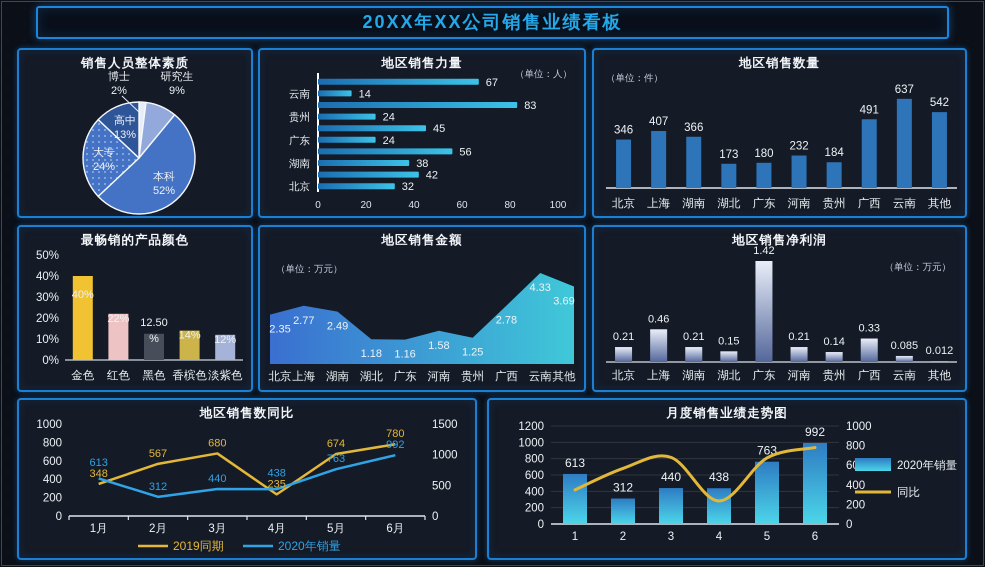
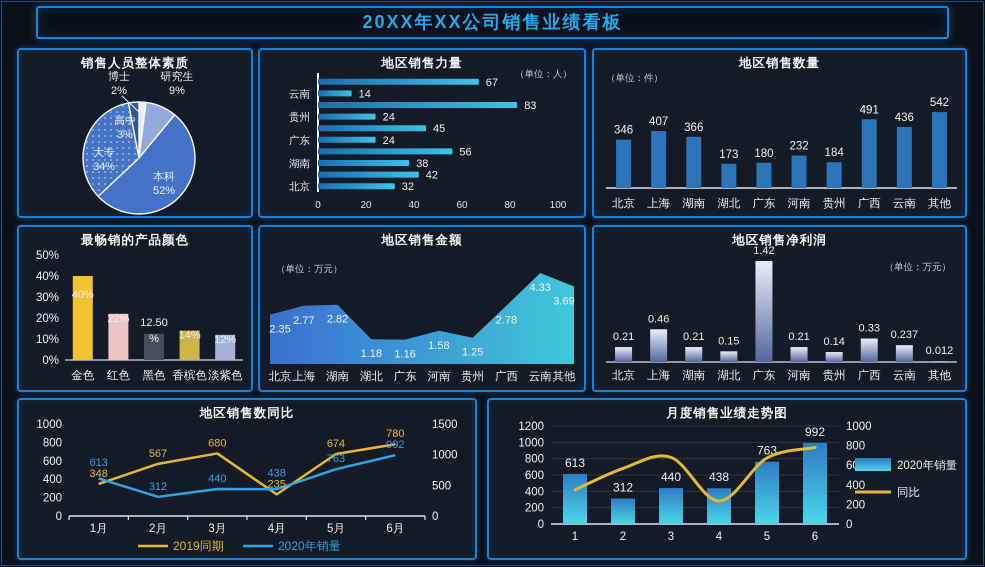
销售人员整体素质/大专: 24% -> 34%
销售人员整体素质/高中: 13% -> 3%
地区销售数量/云南: 637 -> 436
地区销售金额/湖南: 2.49 -> 2.82
地区销售净利润/云南: 0.085 -> 0.237
